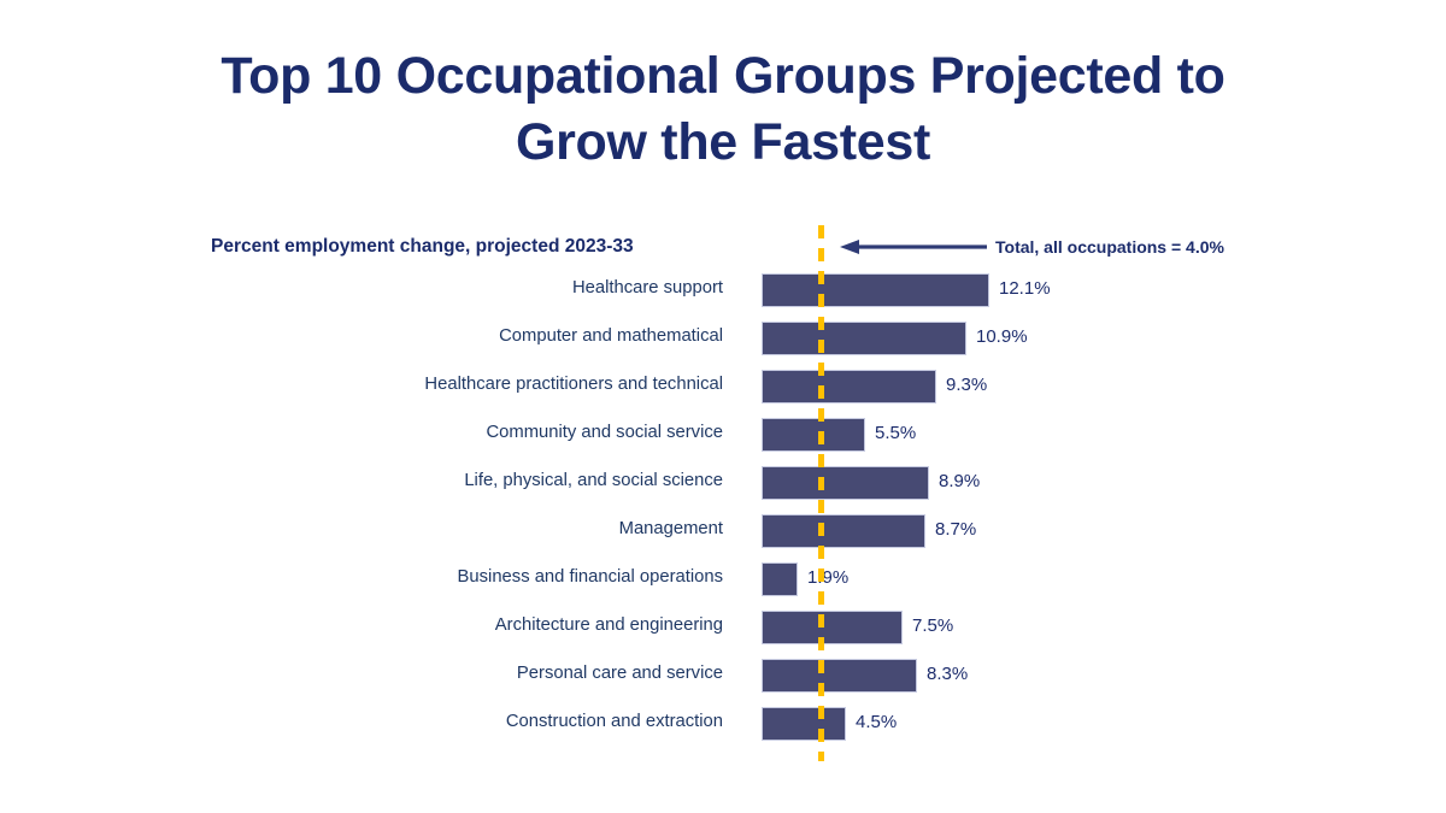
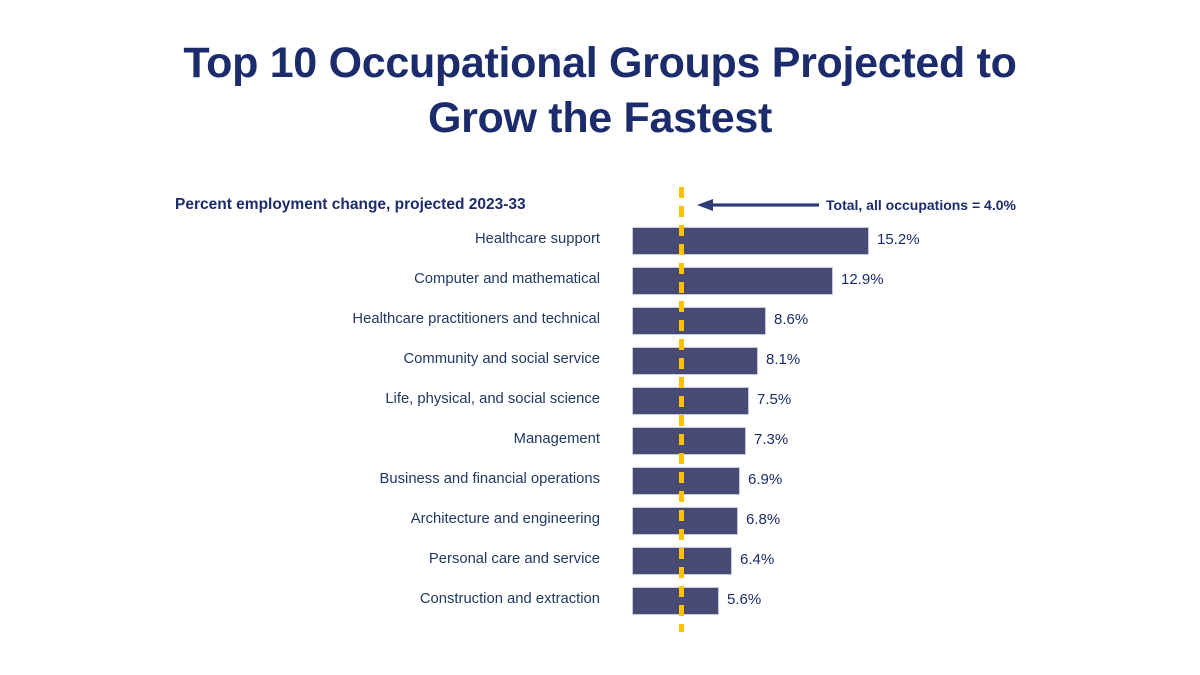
Healthcare support: 12.1% -> 15.2%
Computer and mathematical: 10.9% -> 12.9%
Healthcare practitioners and technical: 9.3% -> 8.6%
Community and social service: 5.5% -> 8.1%
Life, physical, and social science: 8.9% -> 7.5%
Management: 8.7% -> 7.3%
Business and financial operations: 1.9% -> 6.9%
Architecture and engineering: 7.5% -> 6.8%
Personal care and service: 8.3% -> 6.4%
Construction and extraction: 4.5% -> 5.6%
